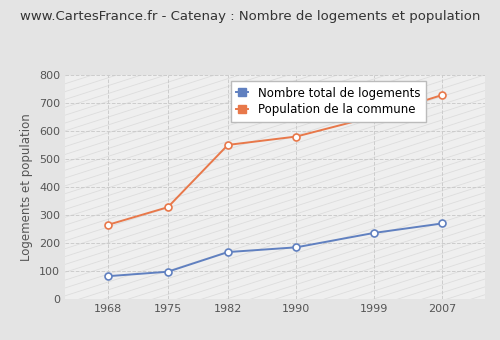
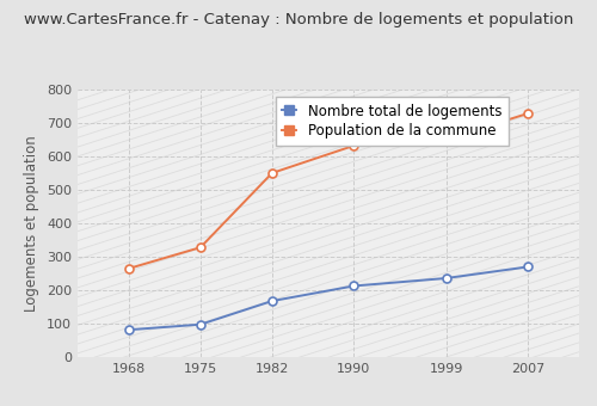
Nombre total de logements/1990: 185 -> 213
Population de la commune/1990: 580 -> 632
